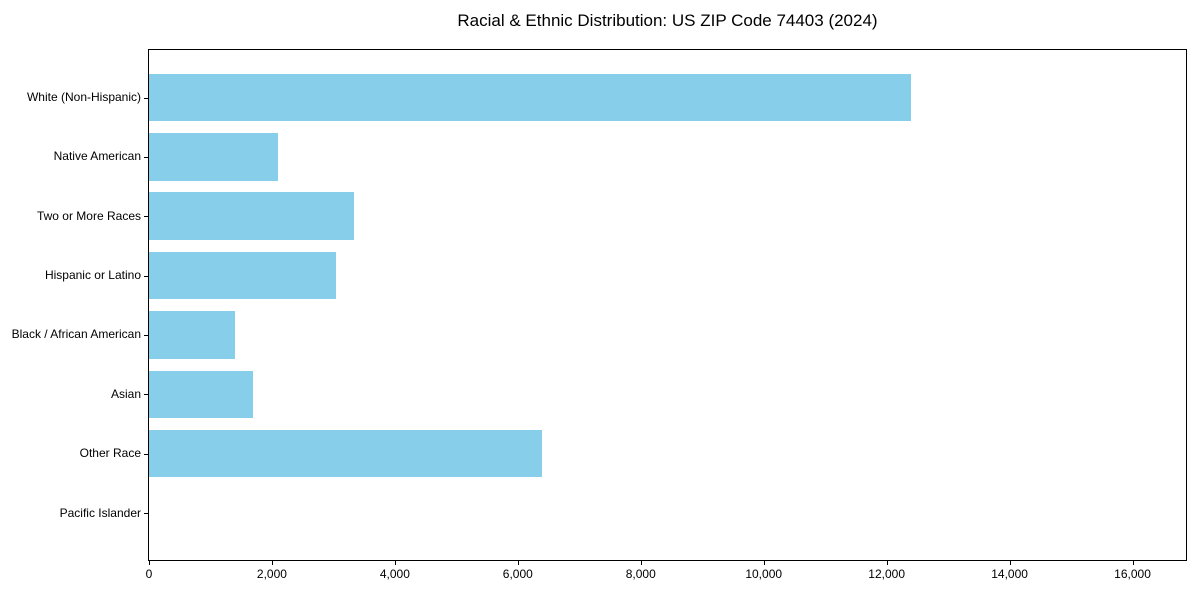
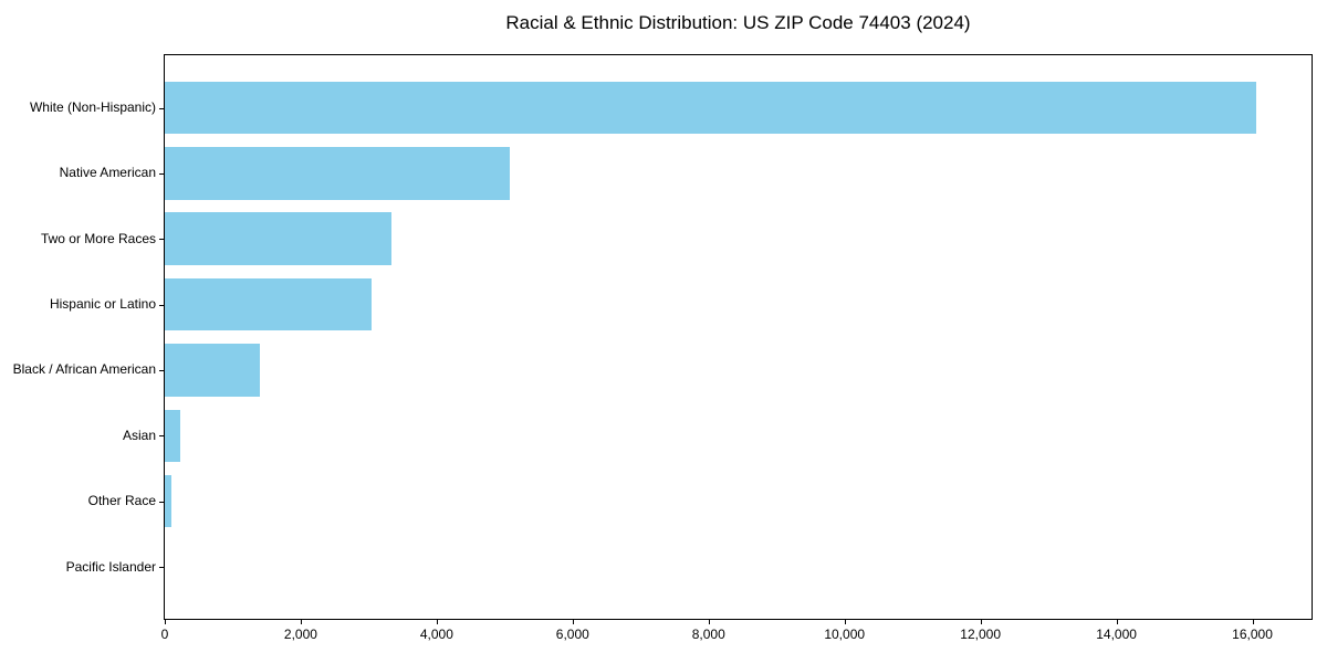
White (Non-Hispanic): 12400 -> 16100
Native American: 2100 -> 5100
Asian: 1700 -> 200
Other Race: 6400 -> 100
